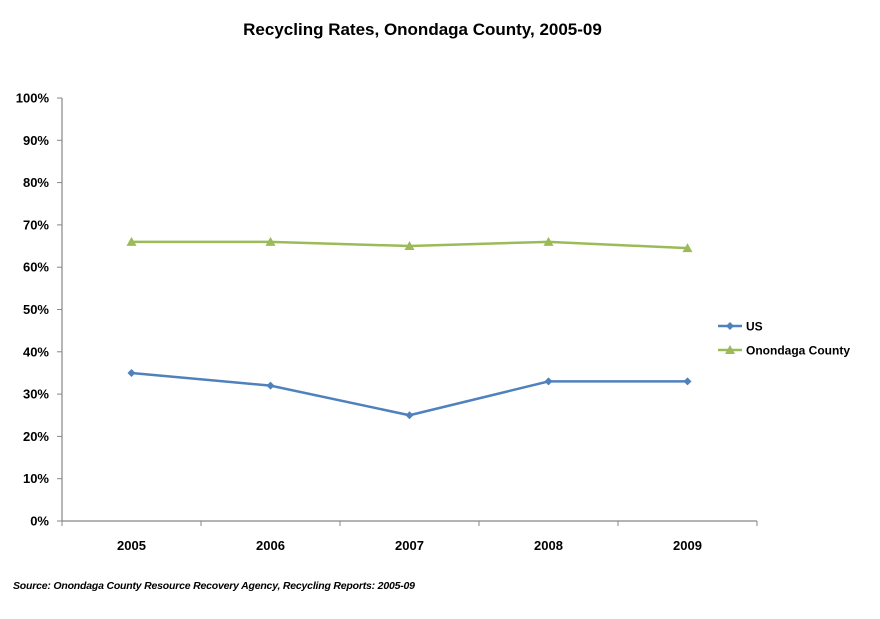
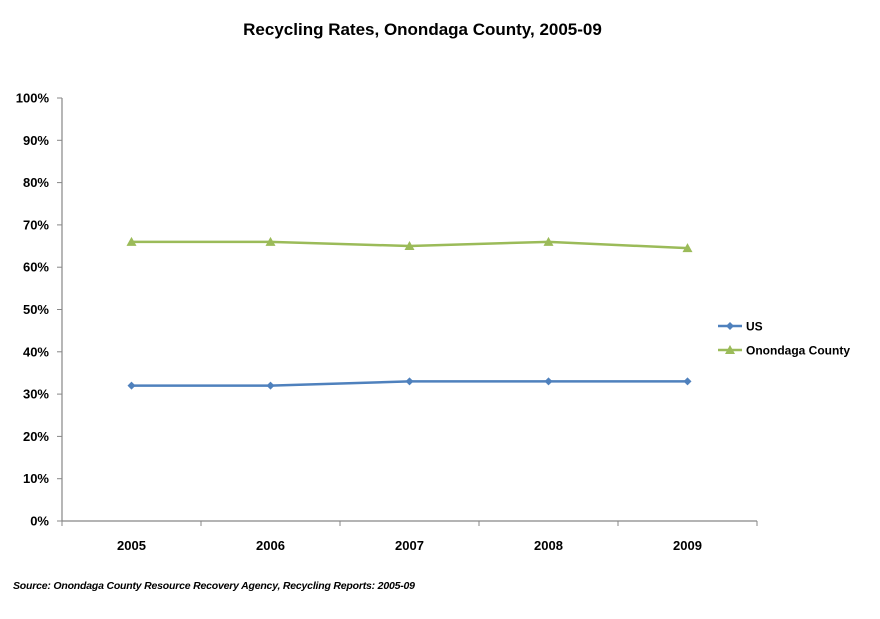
US/2005: 35% -> 32%
US/2007: 25% -> 33%
